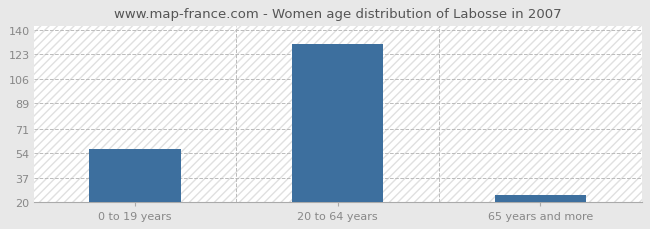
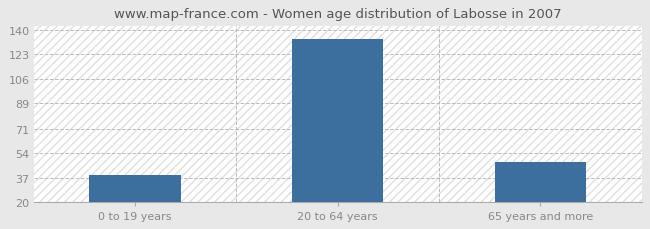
0 to 19 years: 57 -> 39
20 to 64 years: 130 -> 134
65 years and more: 25 -> 48
